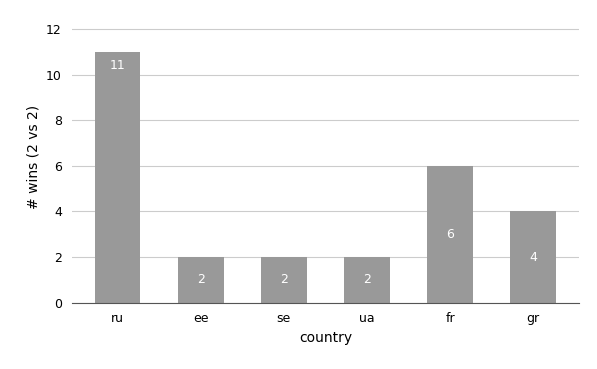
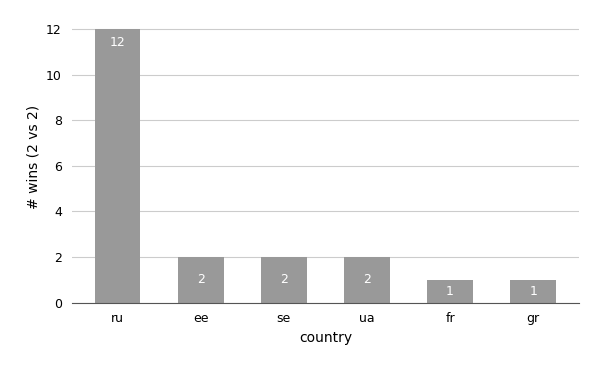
ru: 11 -> 12
fr: 6 -> 1
gr: 4 -> 1
